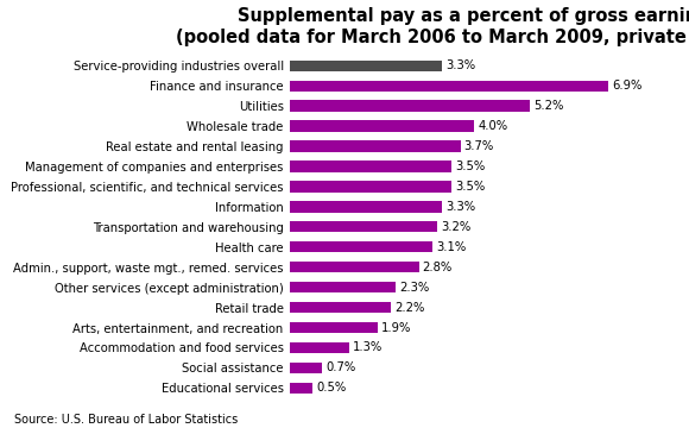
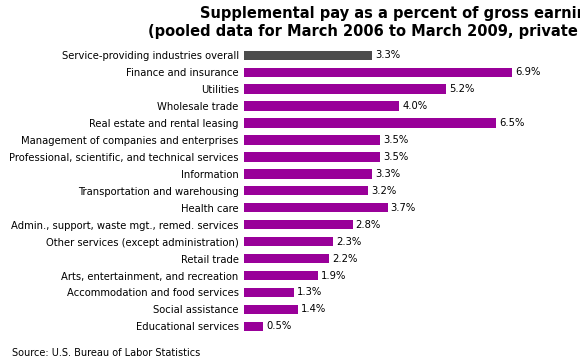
Real estate and rental leasing: 3.7% -> 6.5%
Health care: 3.1% -> 3.7%
Social assistance: 0.7% -> 1.4%
